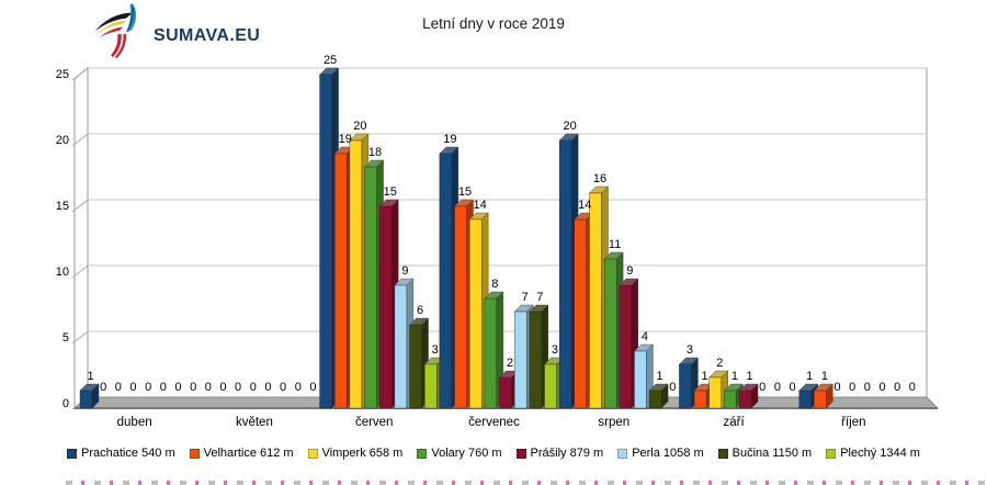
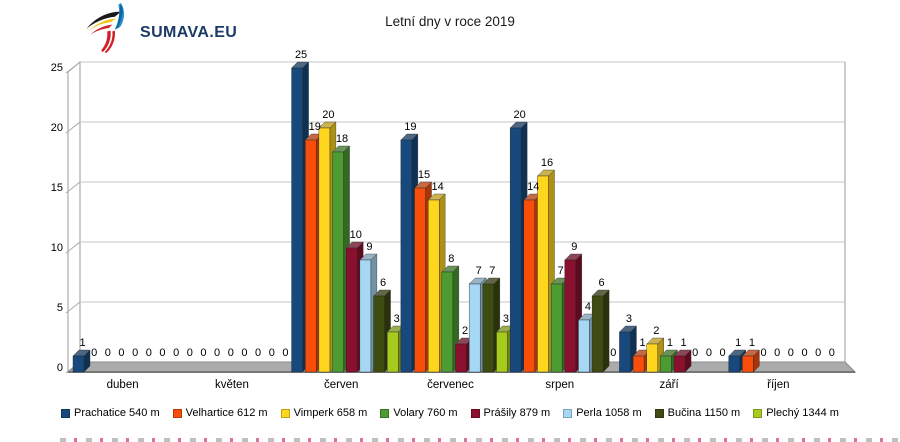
Prášily 879 m/červen: 15 -> 10
Volary 760 m/srpen: 11 -> 7
Bučina 1150 m/srpen: 1 -> 6
